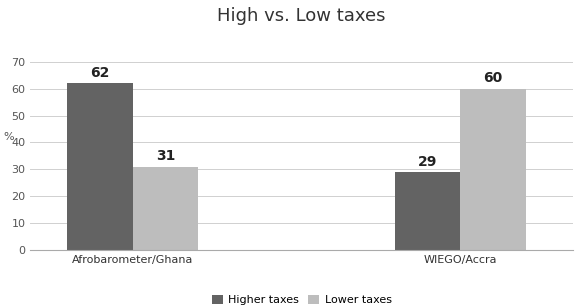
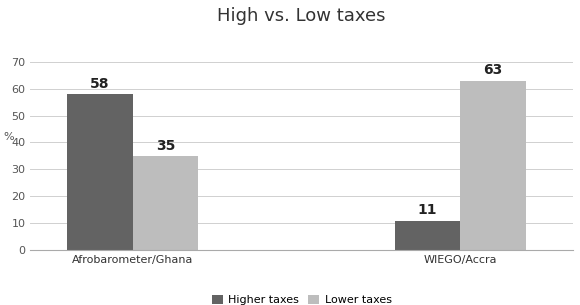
Higher taxes/Afrobarometer/Ghana: 62 -> 58
Lower taxes/Afrobarometer/Ghana: 31 -> 35
Higher taxes/WIEGO/Accra: 29 -> 11
Lower taxes/WIEGO/Accra: 60 -> 63
